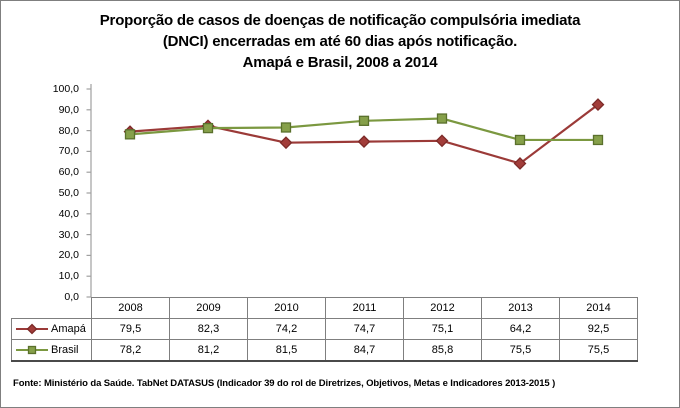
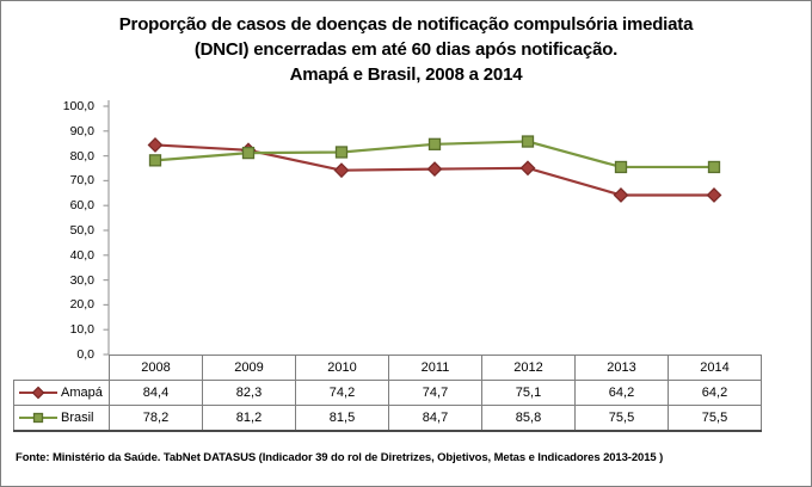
Amapá/2008: 79,5 -> 84,4
Amapá/2014: 92,5 -> 64,2
